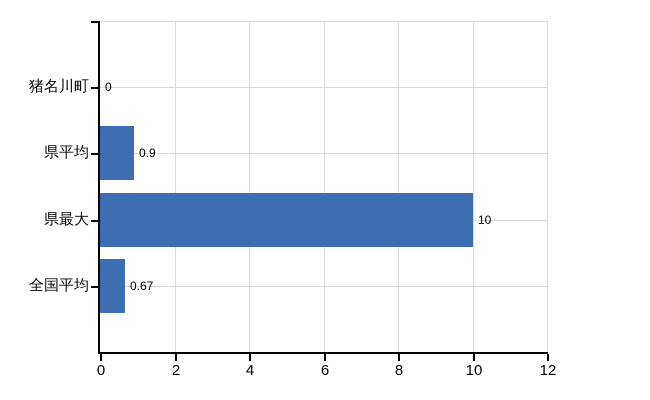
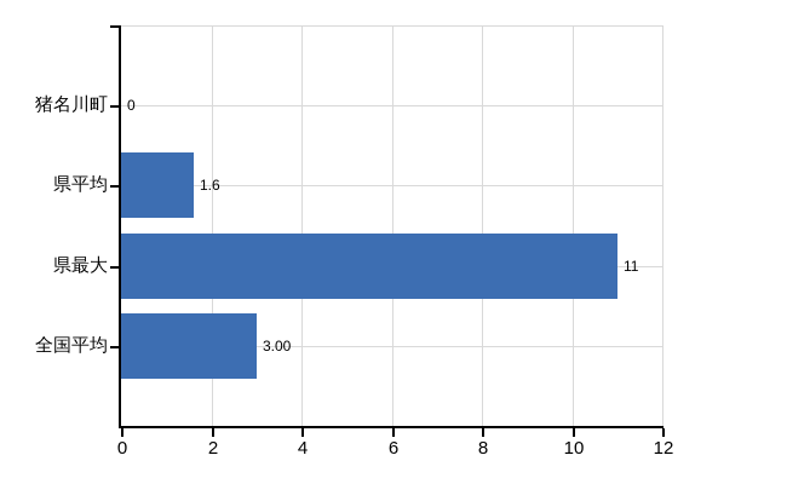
県平均: 0.9 -> 1.6
県最大: 10 -> 11
全国平均: 0.67 -> 3.00
